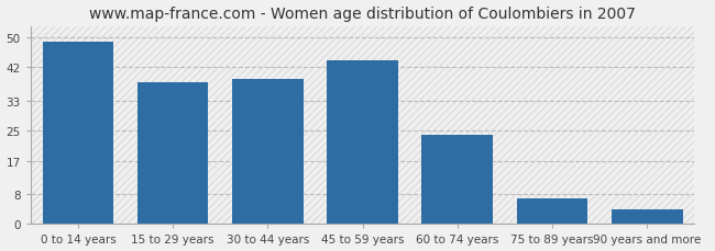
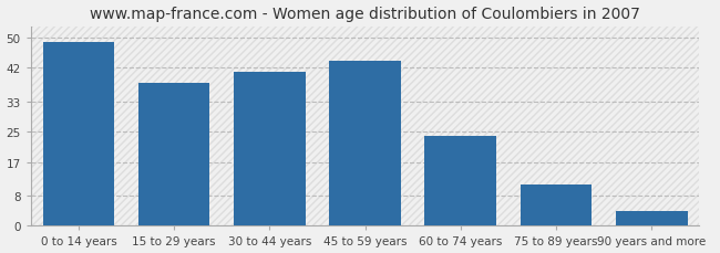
30 to 44 years: 39 -> 41
75 to 89 years: 7 -> 11
